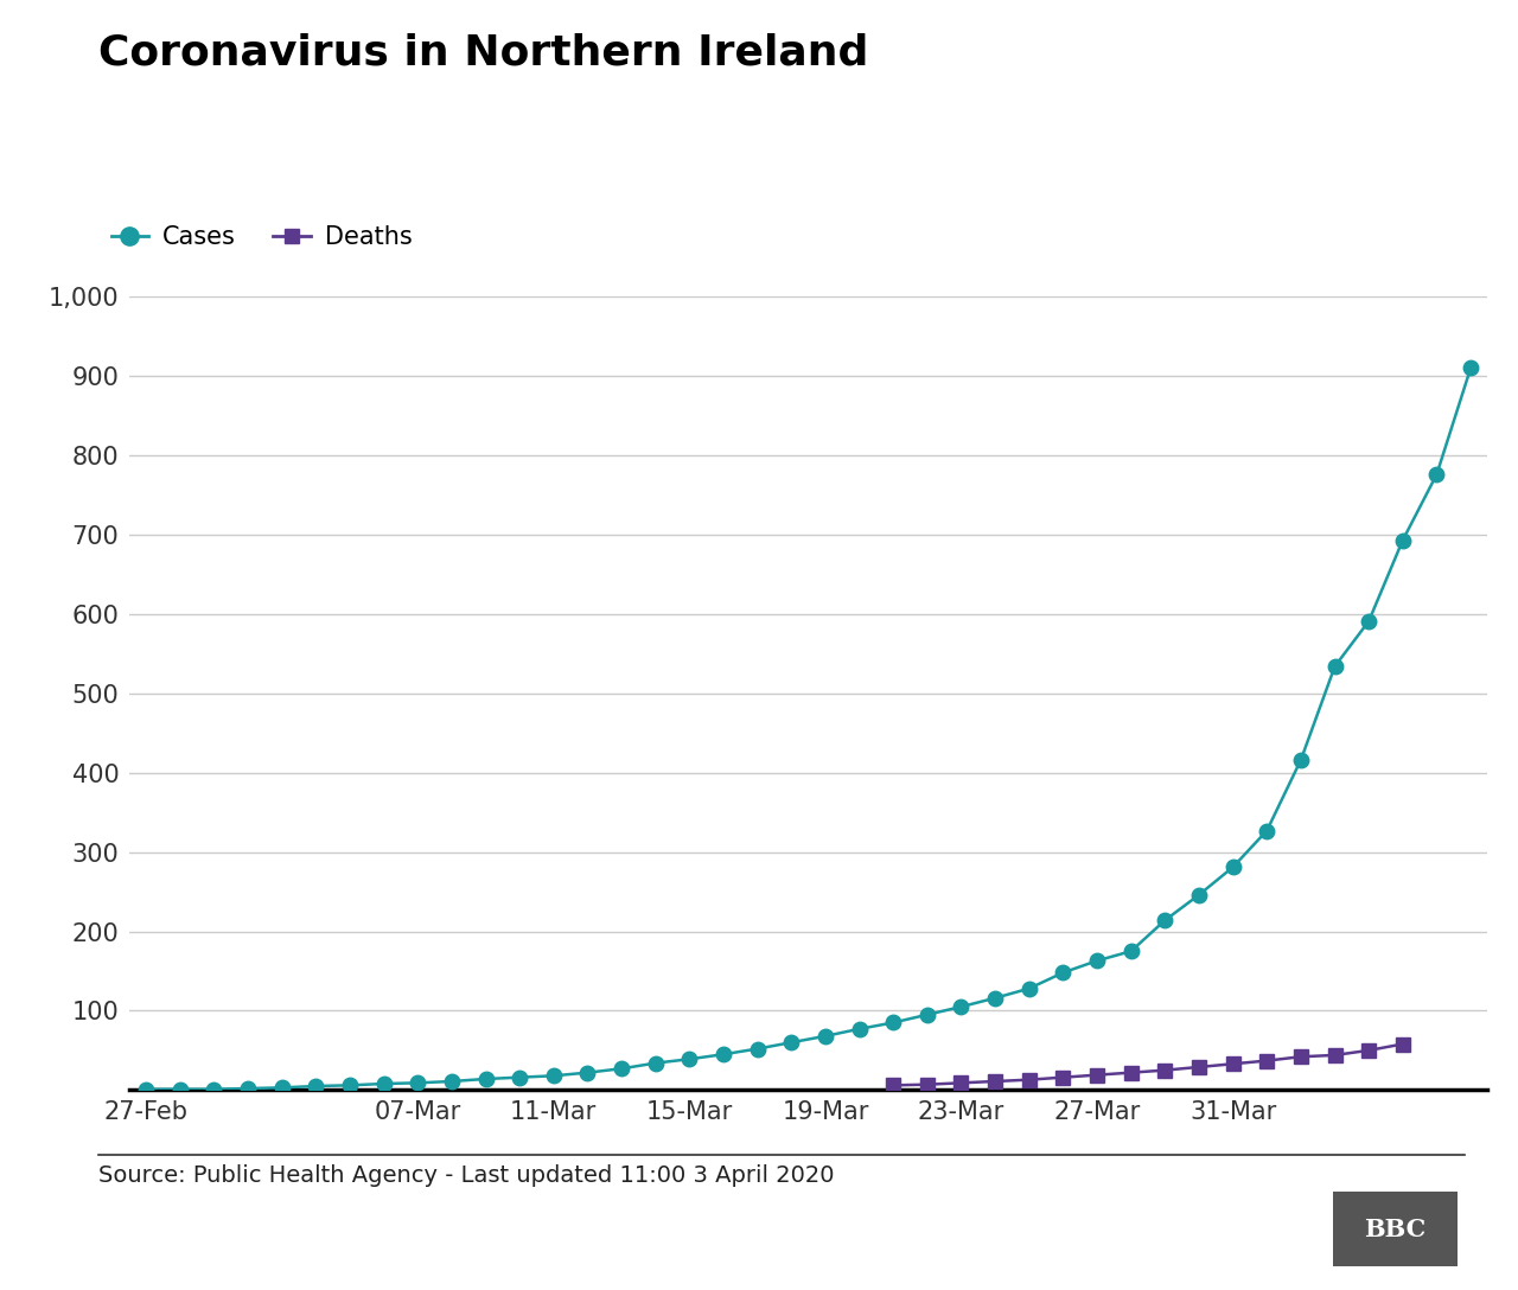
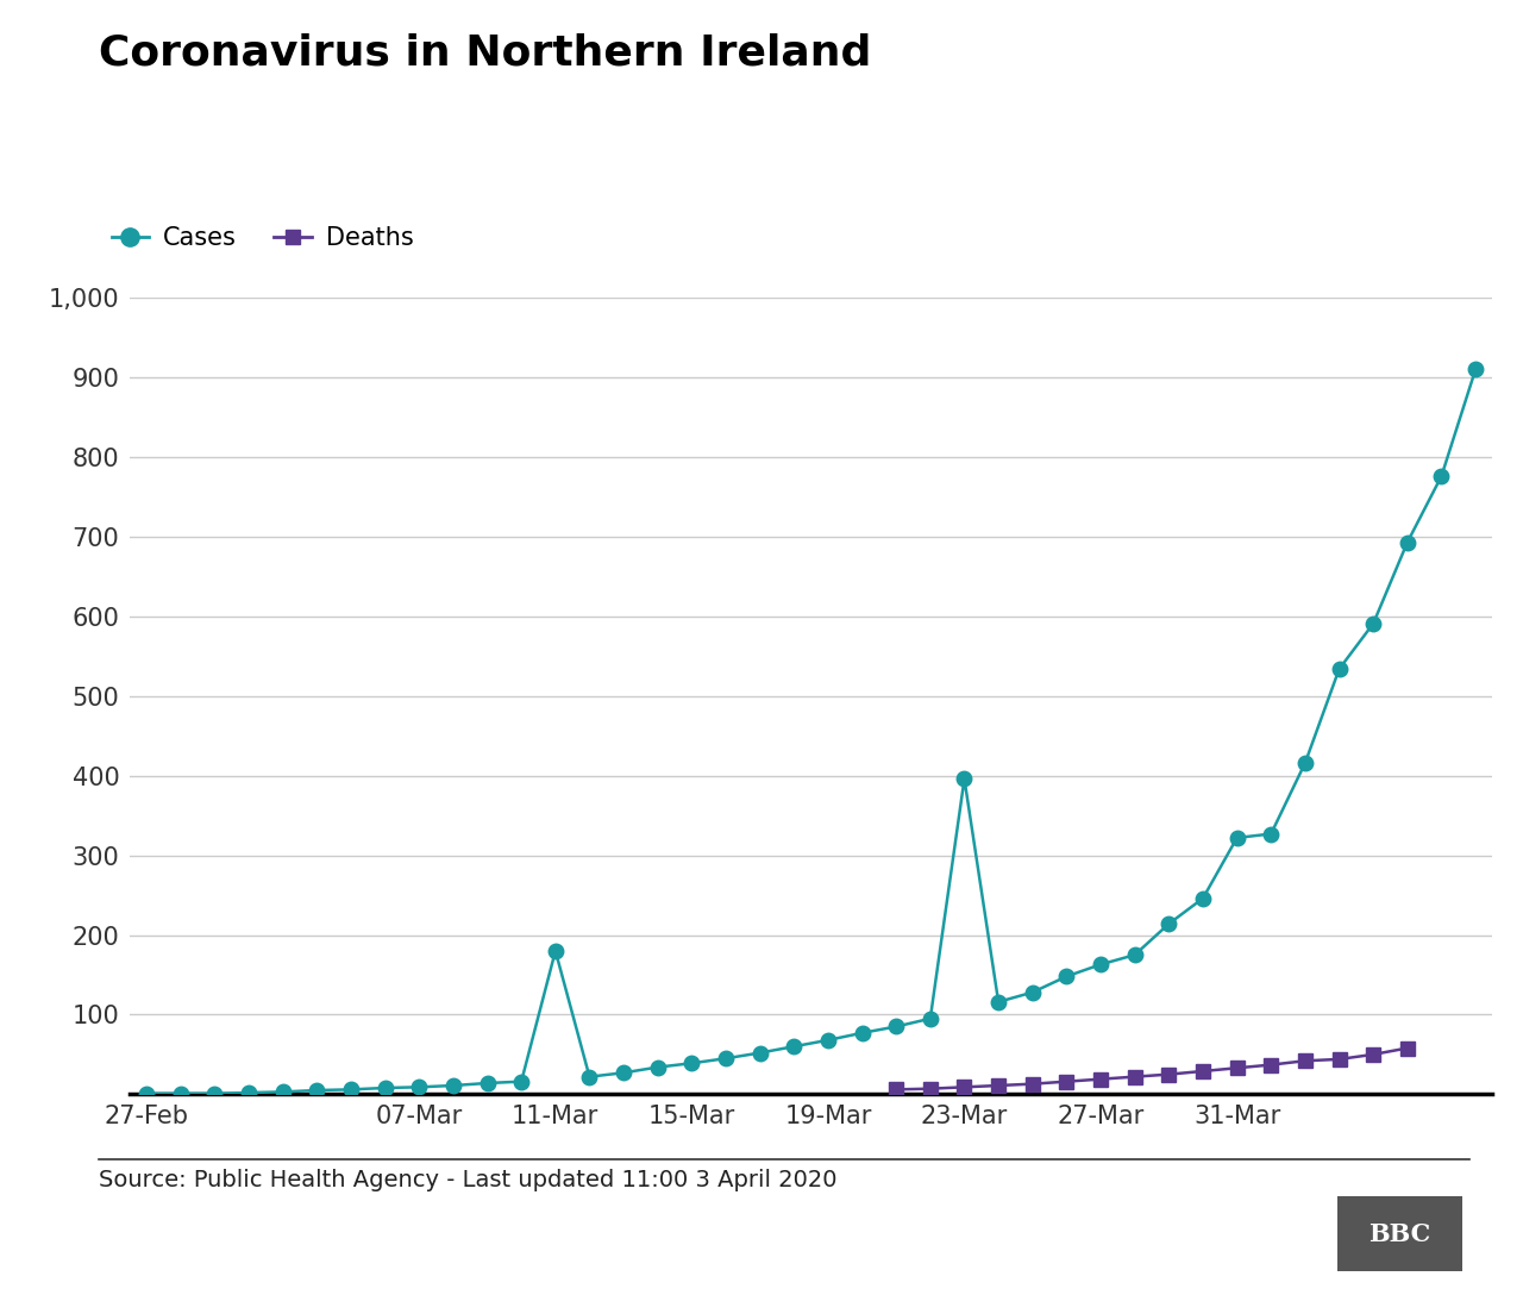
Cases/11-Mar: 18 -> 180
Cases/23-Mar: 105 -> 396
Cases/31-Mar: 281 -> 322
